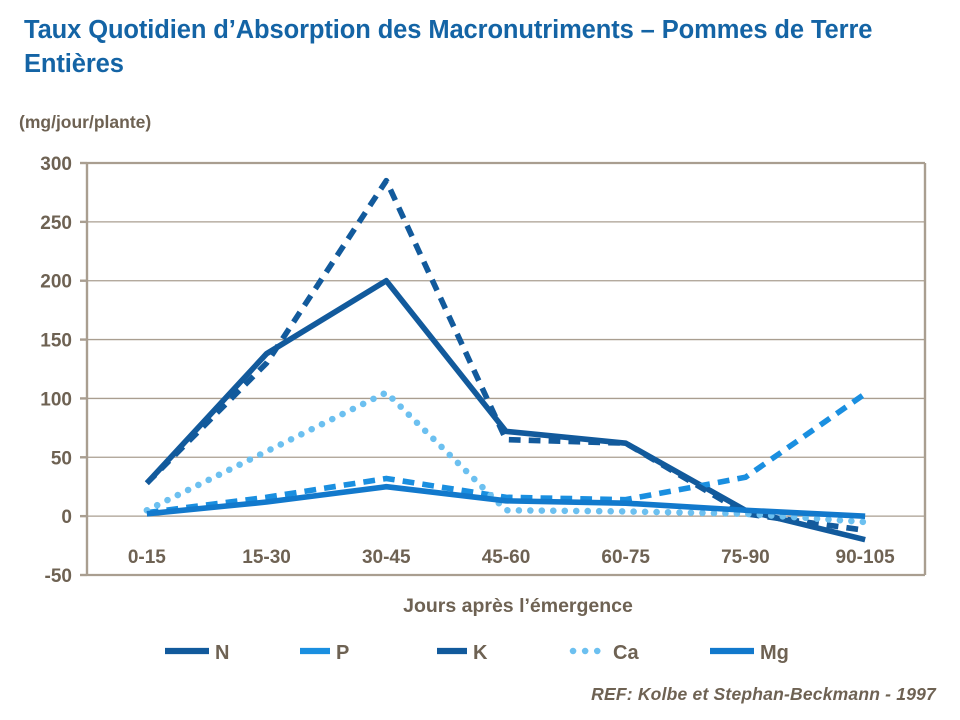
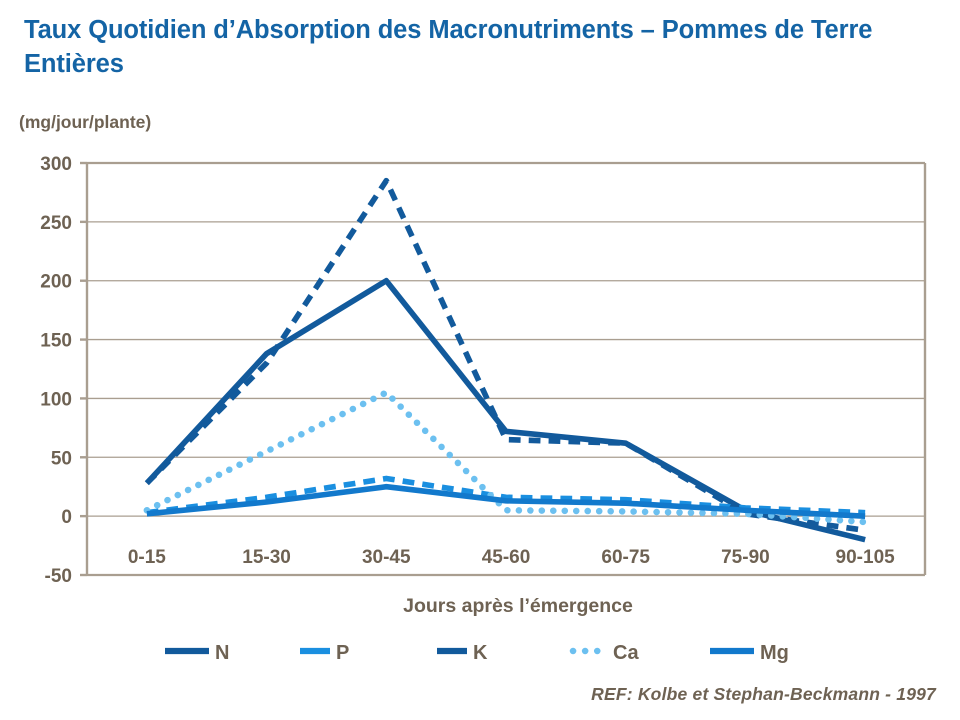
P/75-90: 33 -> 7
P/90-105: 104 -> 3
